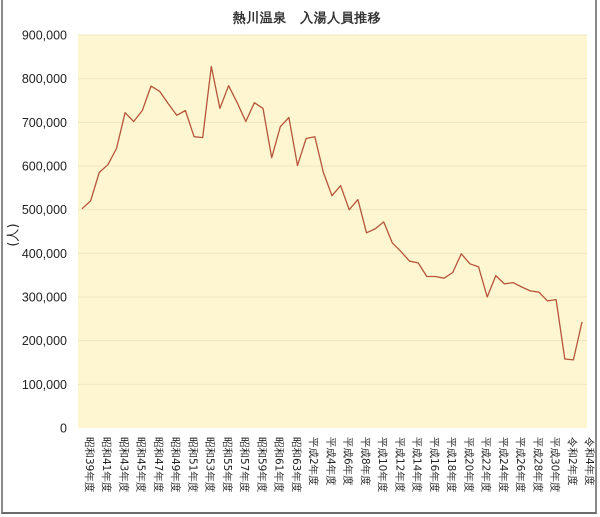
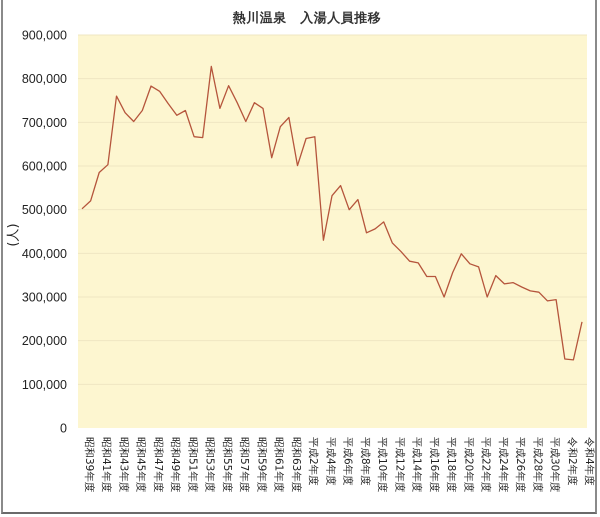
昭和43年度: 640000 -> 760000
平成4年度: 580000 -> 430000
平成18年度: 340000 -> 300000
